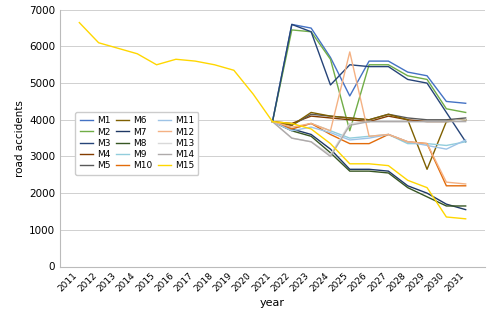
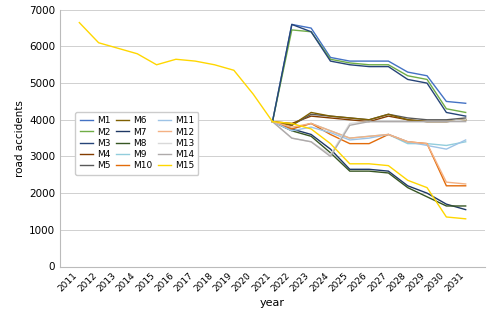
M3/2024: 4950 -> 5600
M1/2025: 4650 -> 5600
M2/2025: 3700 -> 5550
M12/2025: 5850 -> 3500
M6/2029: 2650 -> 3950
M3/2031: 3400 -> 4100
